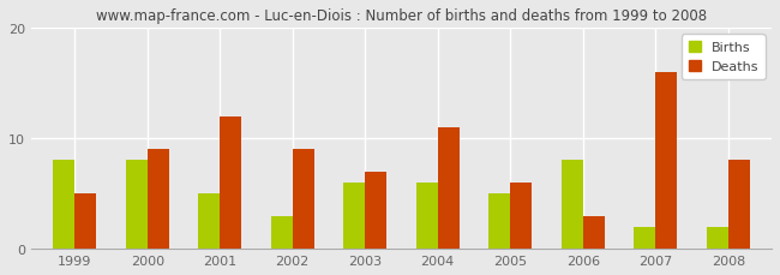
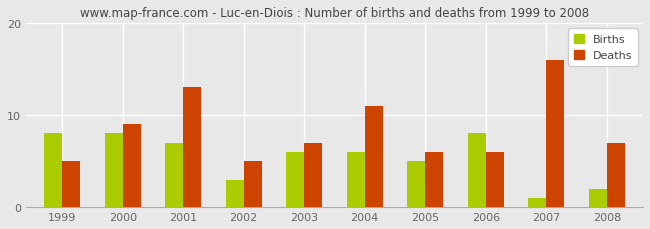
Births/2001: 5 -> 7
Deaths/2001: 12 -> 13
Deaths/2002: 9 -> 5
Deaths/2006: 3 -> 6
Births/2007: 2 -> 1
Deaths/2008: 8 -> 7
